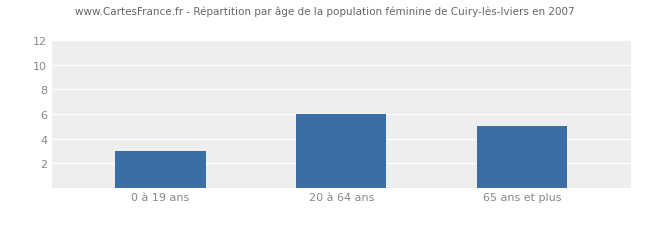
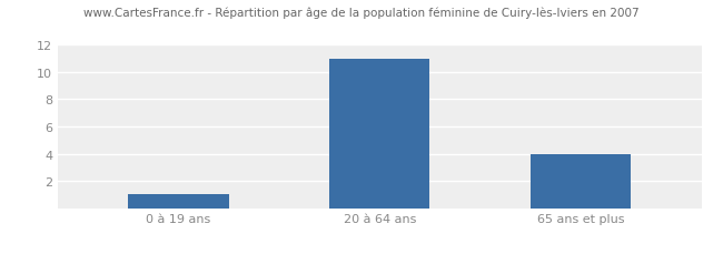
0 à 19 ans: 3 -> 1
20 à 64 ans: 6 -> 11
65 ans et plus: 5 -> 4
